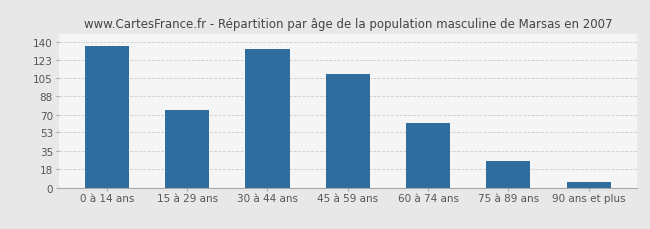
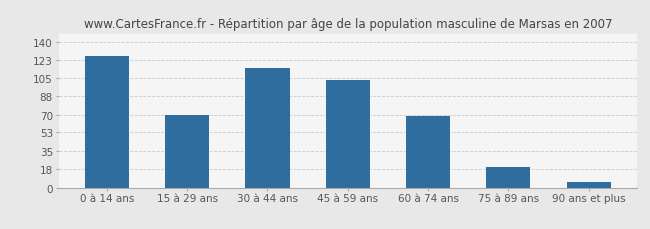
0 à 14 ans: 136 -> 126
15 à 29 ans: 75 -> 70
30 à 44 ans: 133 -> 115
45 à 59 ans: 109 -> 103
60 à 74 ans: 62 -> 69
75 à 89 ans: 26 -> 20
